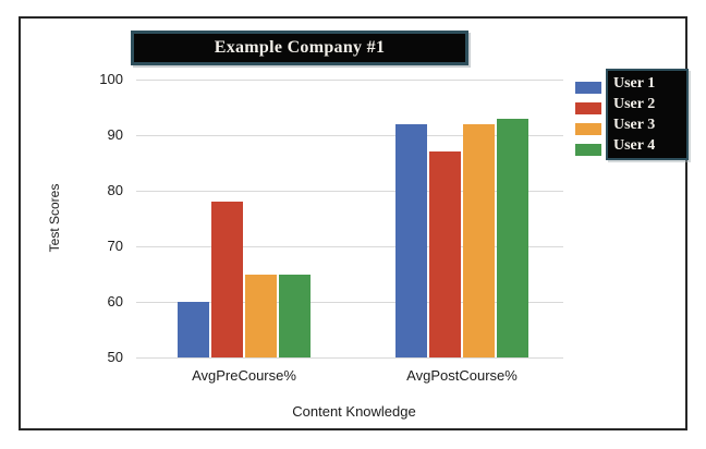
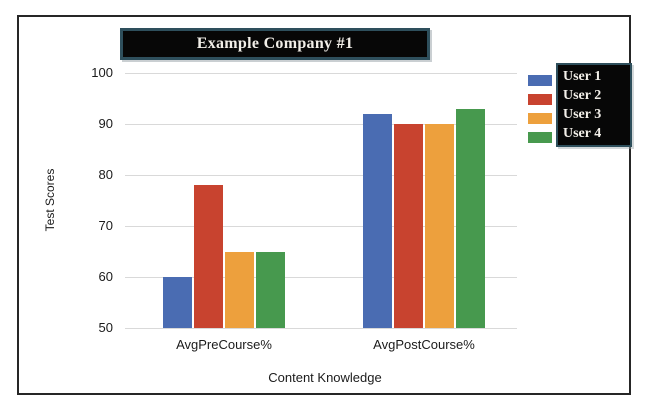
User 2/AvgPostCourse%: 87 -> 90
User 3/AvgPostCourse%: 92 -> 90
